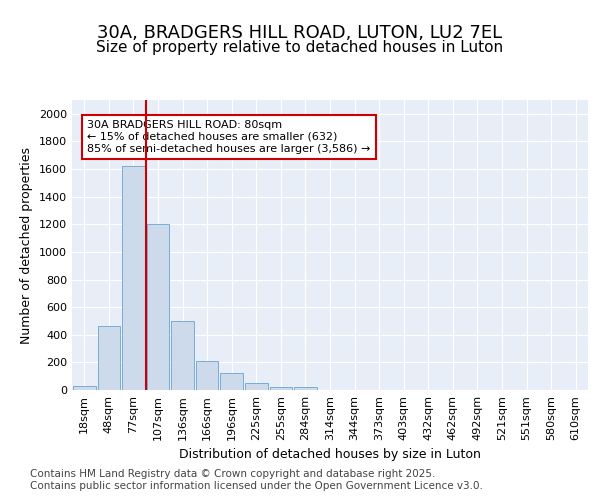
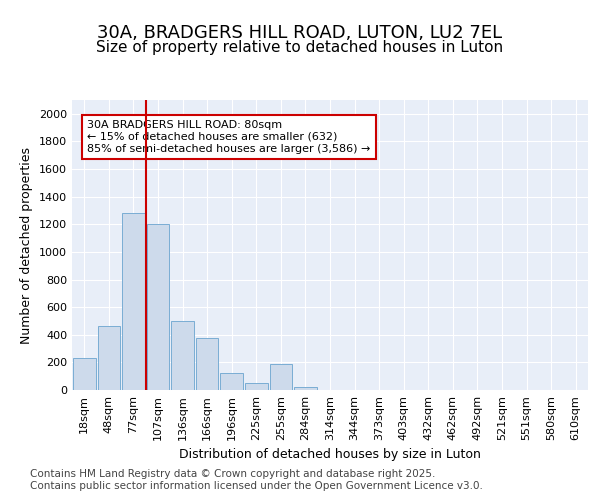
18sqm: 30 -> 230
77sqm: 1620 -> 1280
166sqm: 210 -> 380
255sqm: 20 -> 190
